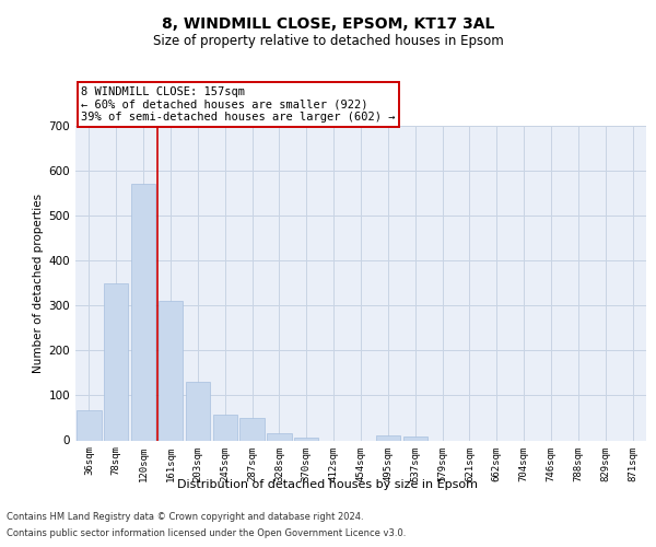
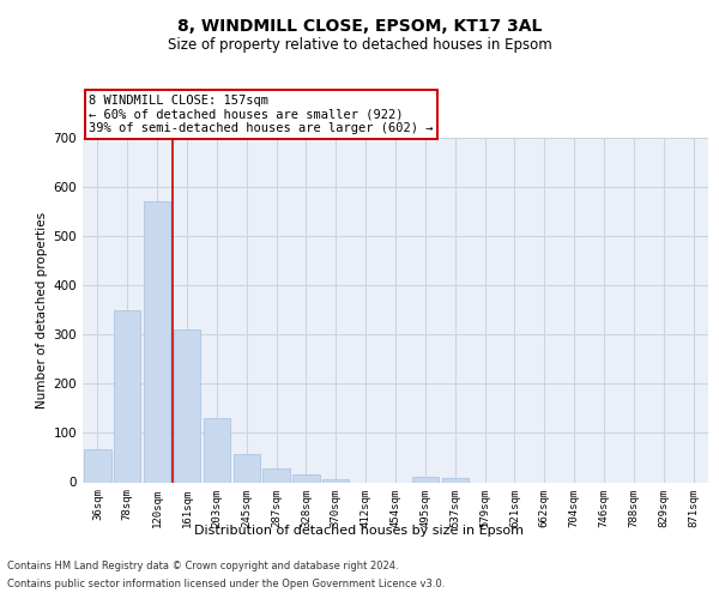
287sqm: 50 -> 28
